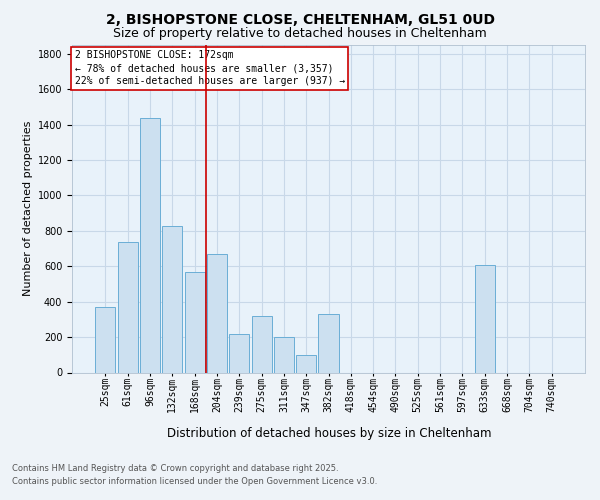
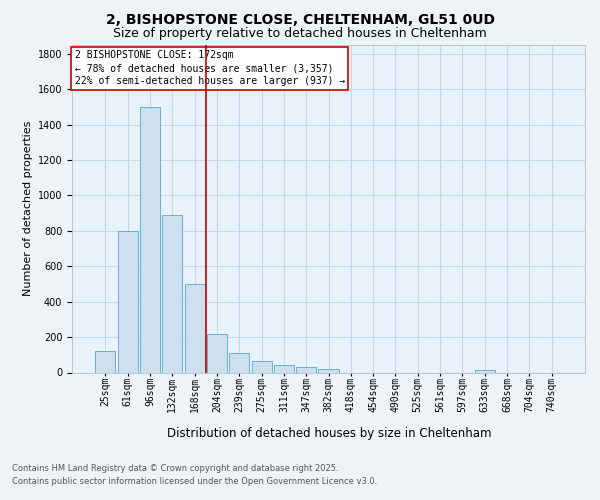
25sqm: 370 -> 120
61sqm: 740 -> 800
96sqm: 1440 -> 1500
132sqm: 830 -> 890
168sqm: 570 -> 500
204sqm: 670 -> 220
239sqm: 220 -> 110
275sqm: 320 -> 60
311sqm: 200 -> 40
347sqm: 100 -> 30
382sqm: 330 -> 20
633sqm: 610 -> 20
